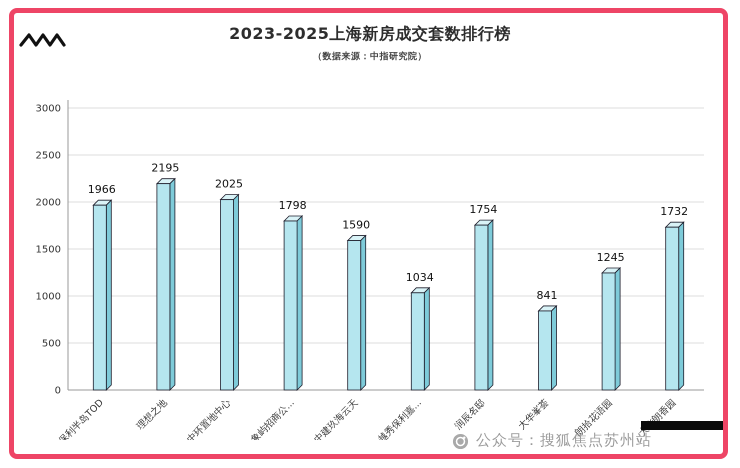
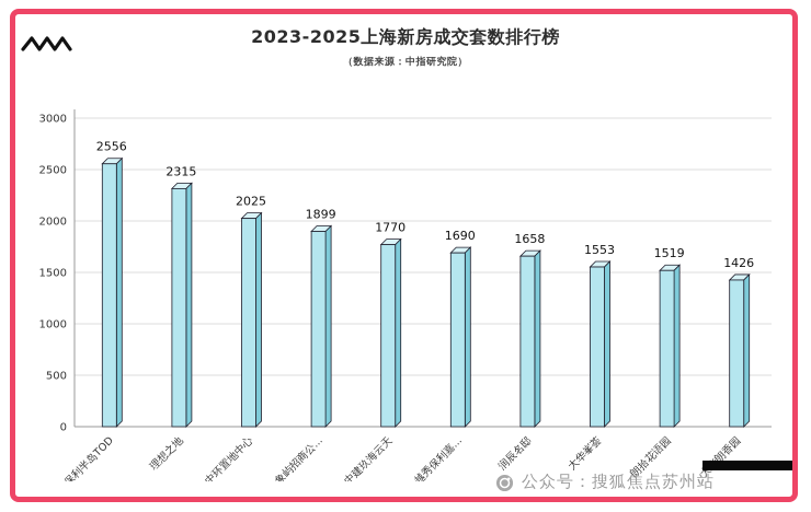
保利半岛TOD: 1966 -> 2556
理想之地: 2195 -> 2315
象屿招商公...: 1798 -> 1899
中建玖海云天: 1590 -> 1770
越秀保利嘉...: 1034 -> 1690
润辰名邸: 1754 -> 1658
大华峯荟: 841 -> 1553
朗拾花语园: 1245 -> 1519
大华朗香园: 1732 -> 1426
